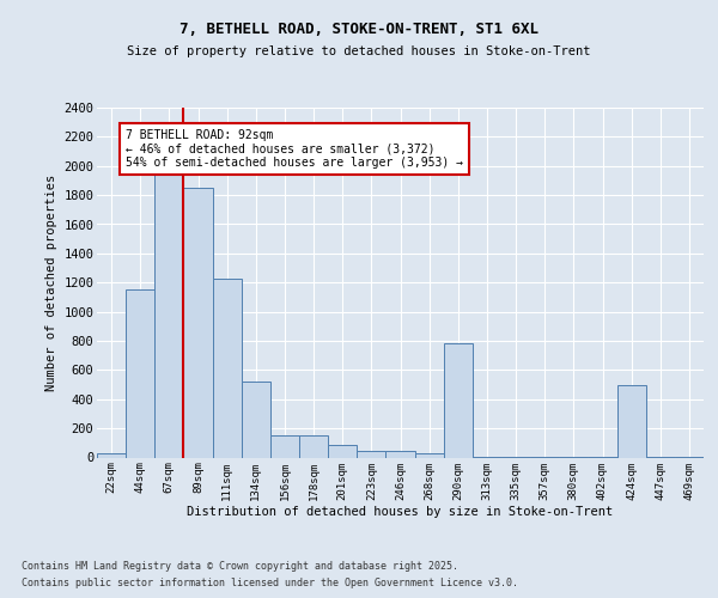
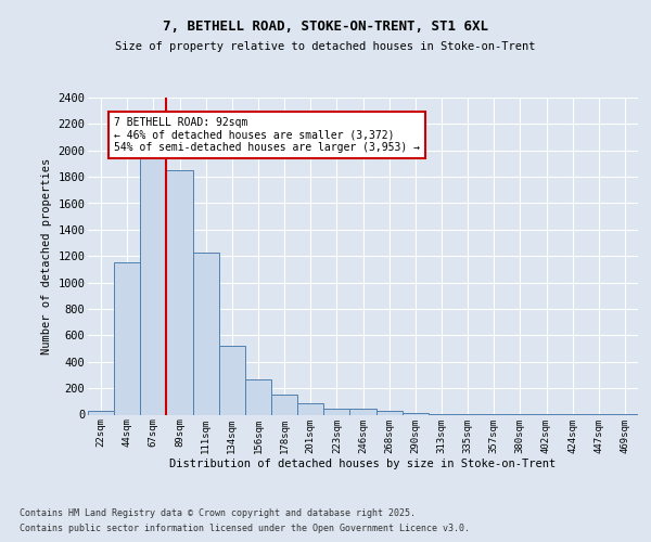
156sqm: 150 -> 270
290sqm: 780 -> 20
424sqm: 500 -> 0
